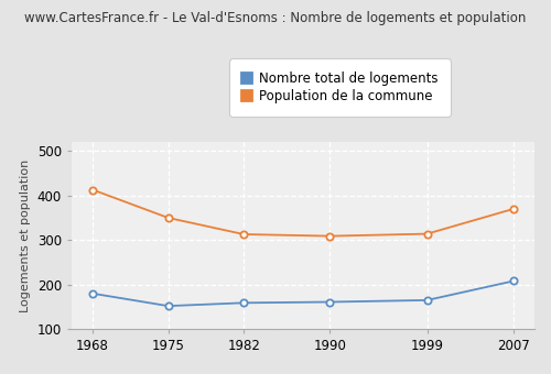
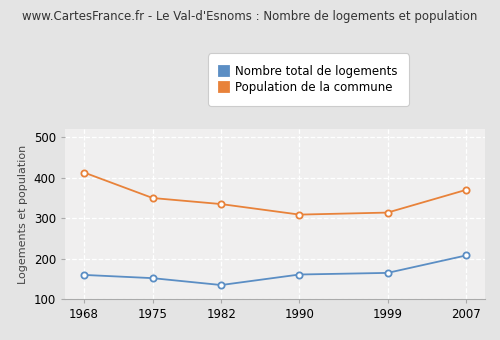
Nombre total de logements/1968: 180 -> 160
Nombre total de logements/1982: 159 -> 135
Population de la commune/1982: 313 -> 335
